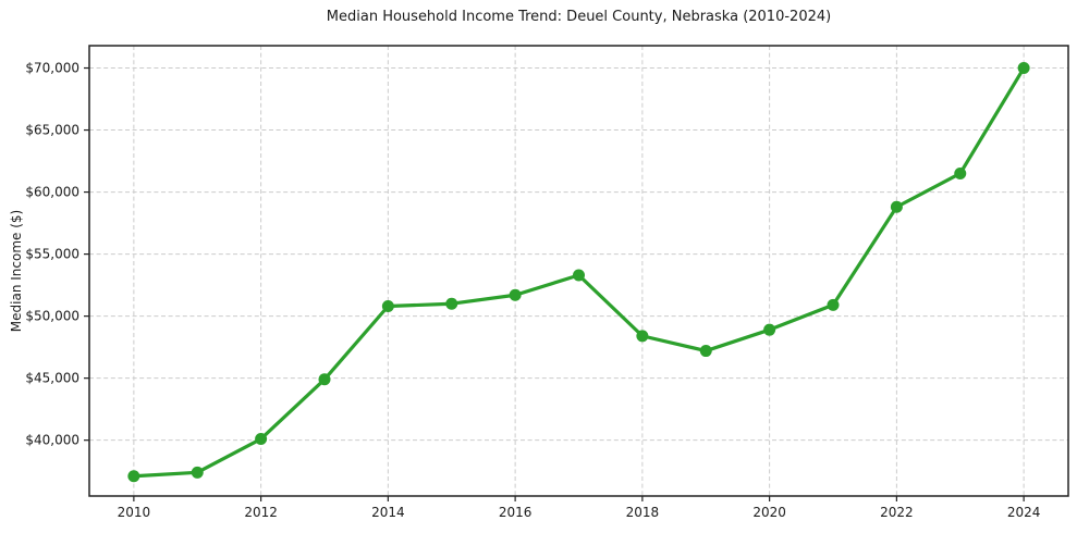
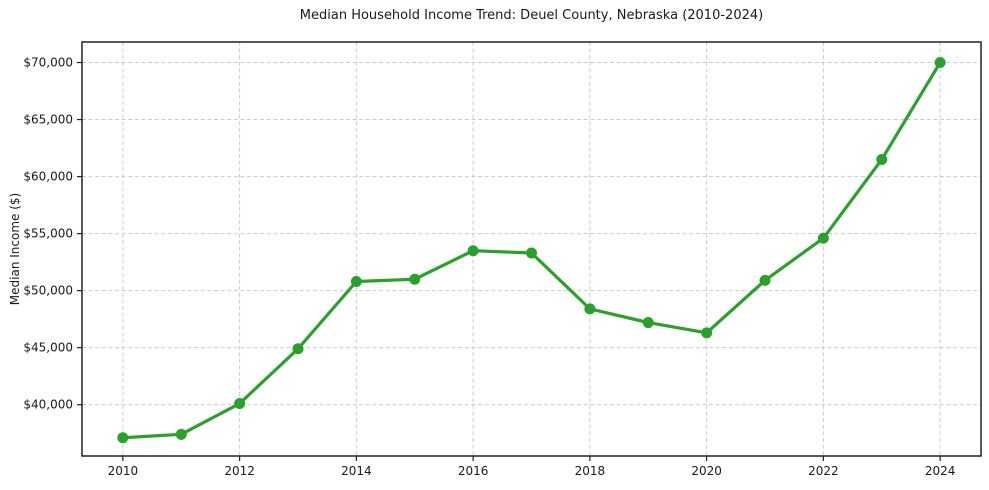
2016: $51700 -> $53500
2020: $48900 -> $46300
2022: $58800 -> $54600
